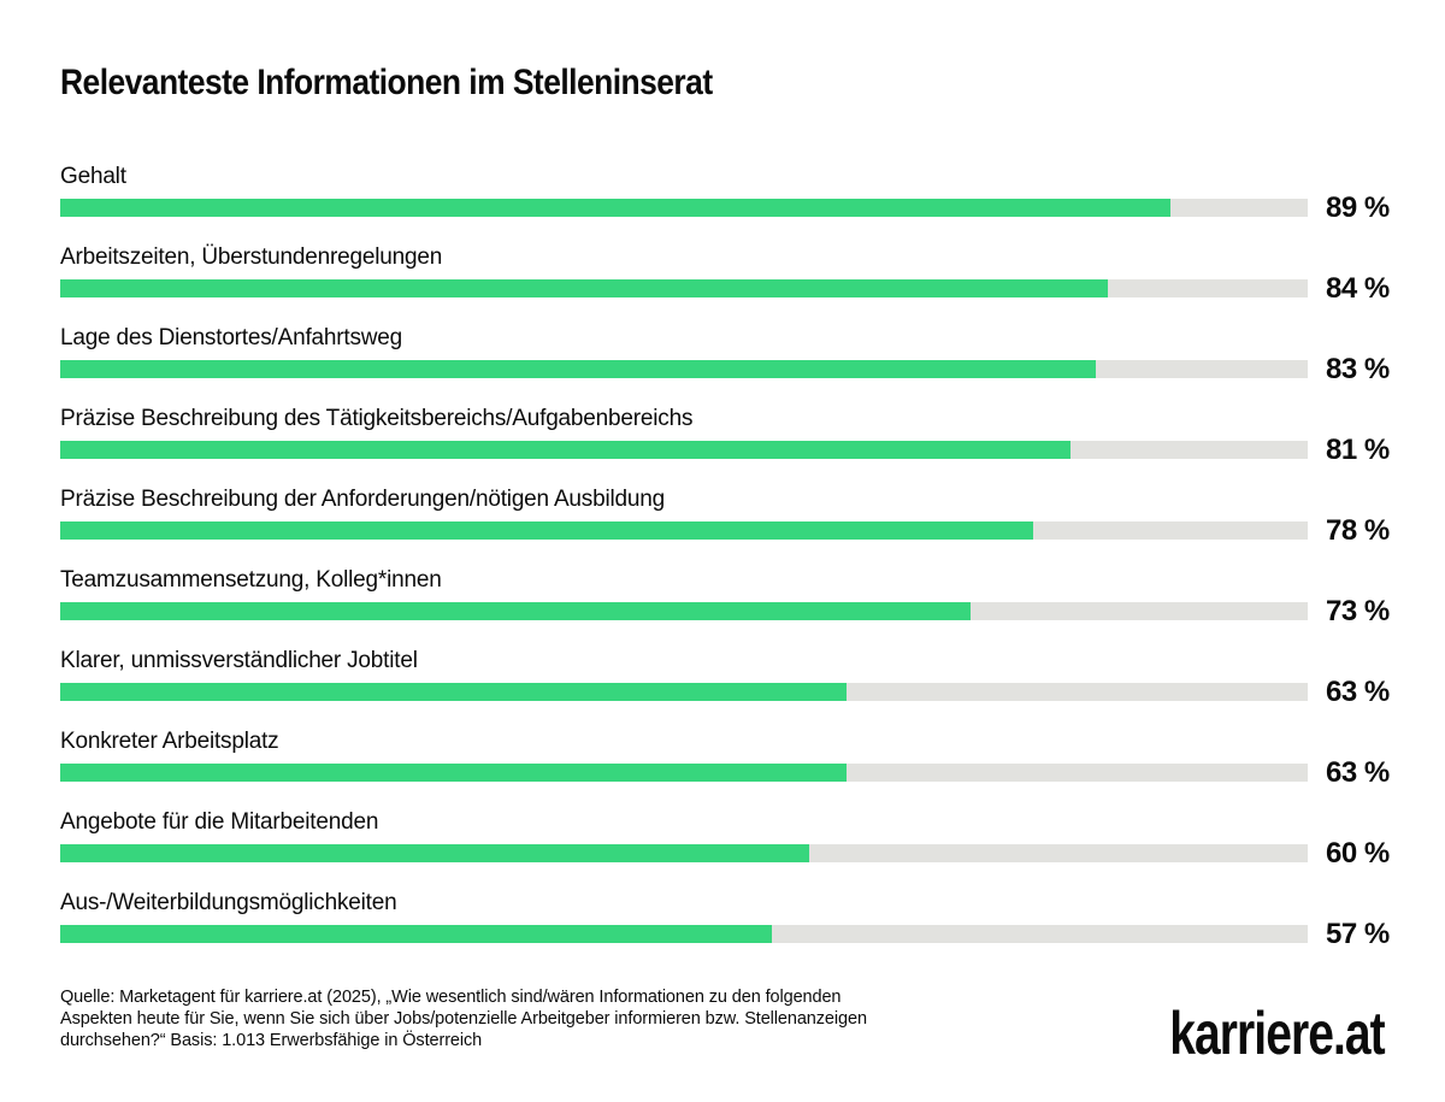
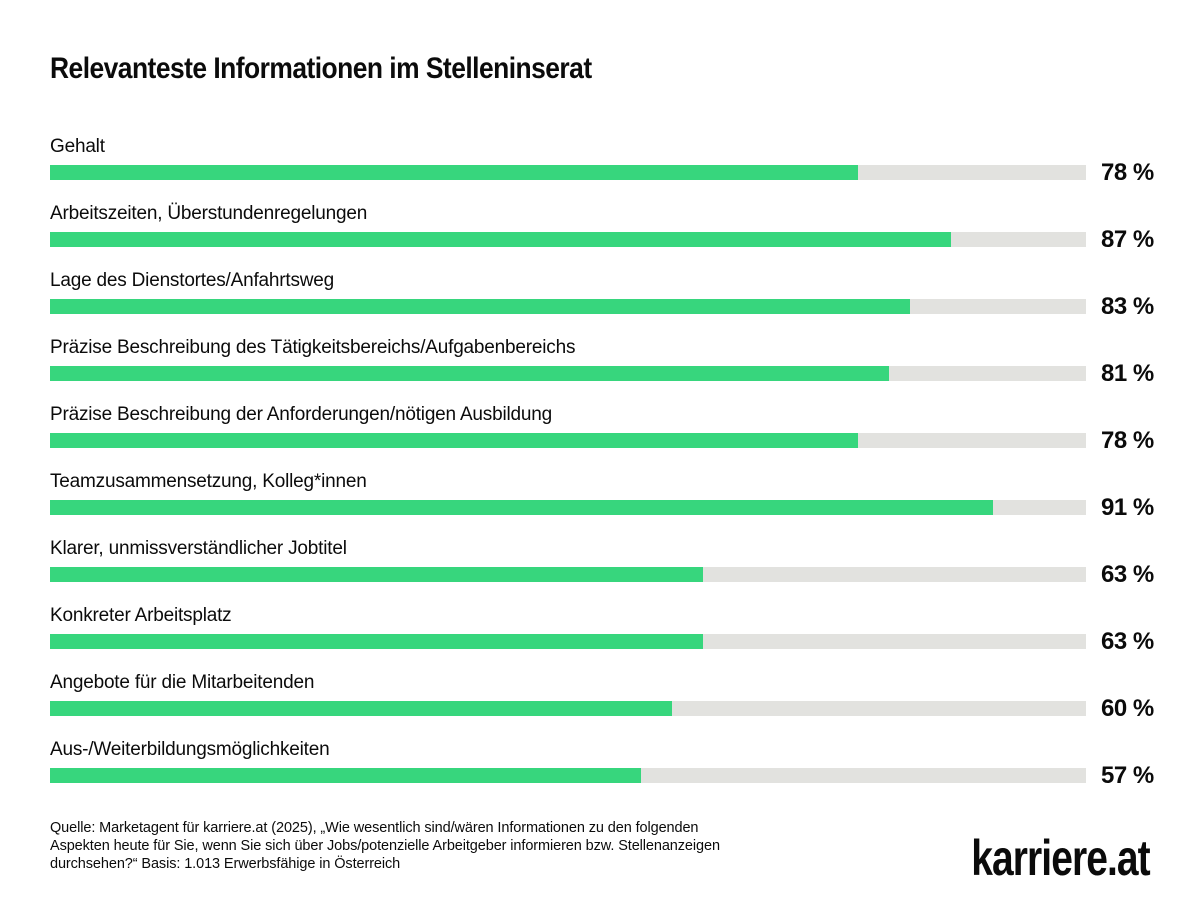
Gehalt: 89 -> 78
Arbeitszeiten, Überstundenregelungen: 84 -> 87
Teamzusammensetzung, Kolleg*innen: 73 -> 91
